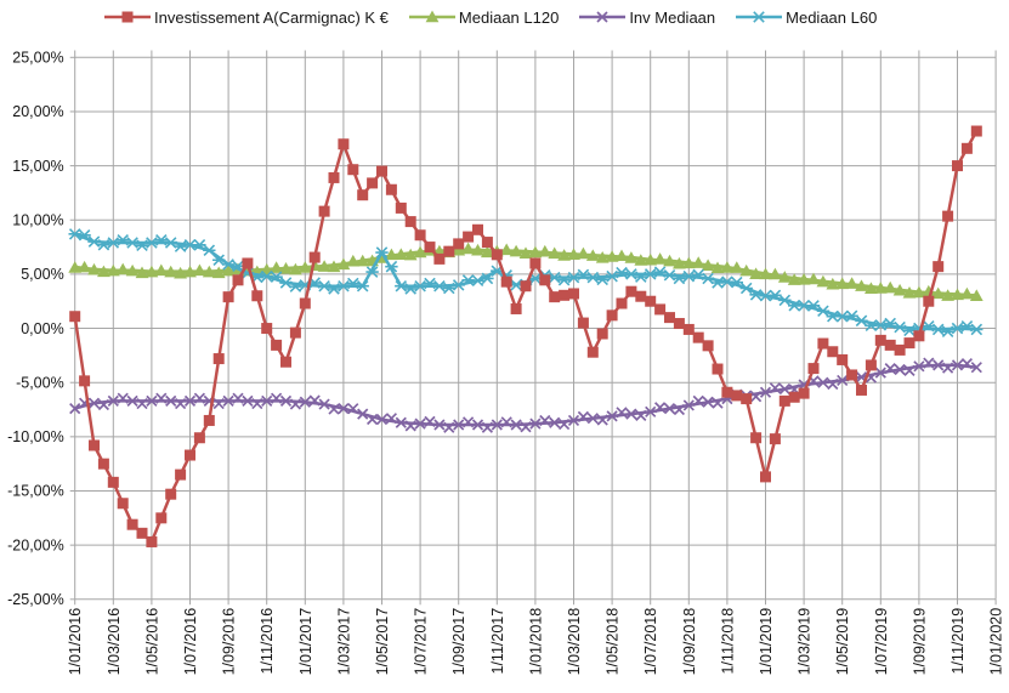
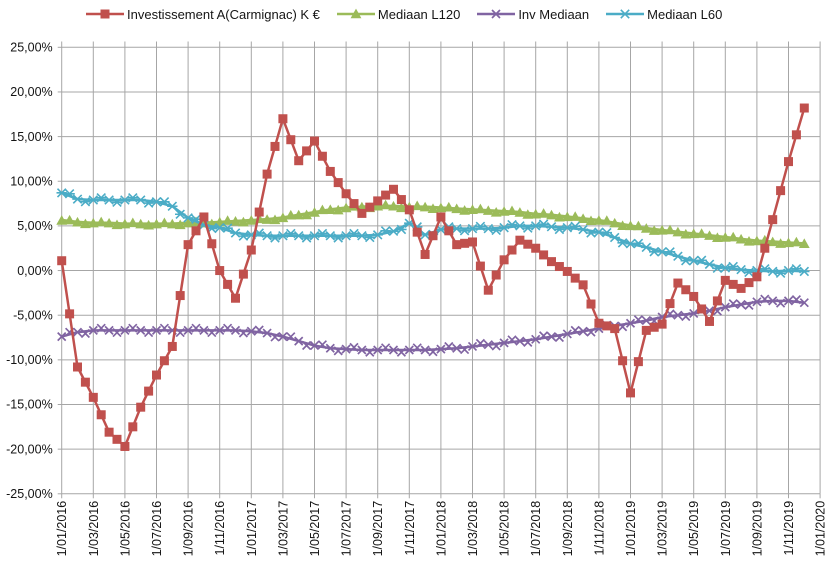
Mediaan L60/1/05/2017: 7% -> 4%
Investissement A(Carmignac) K €/1/11/2019: 15% -> 12%
